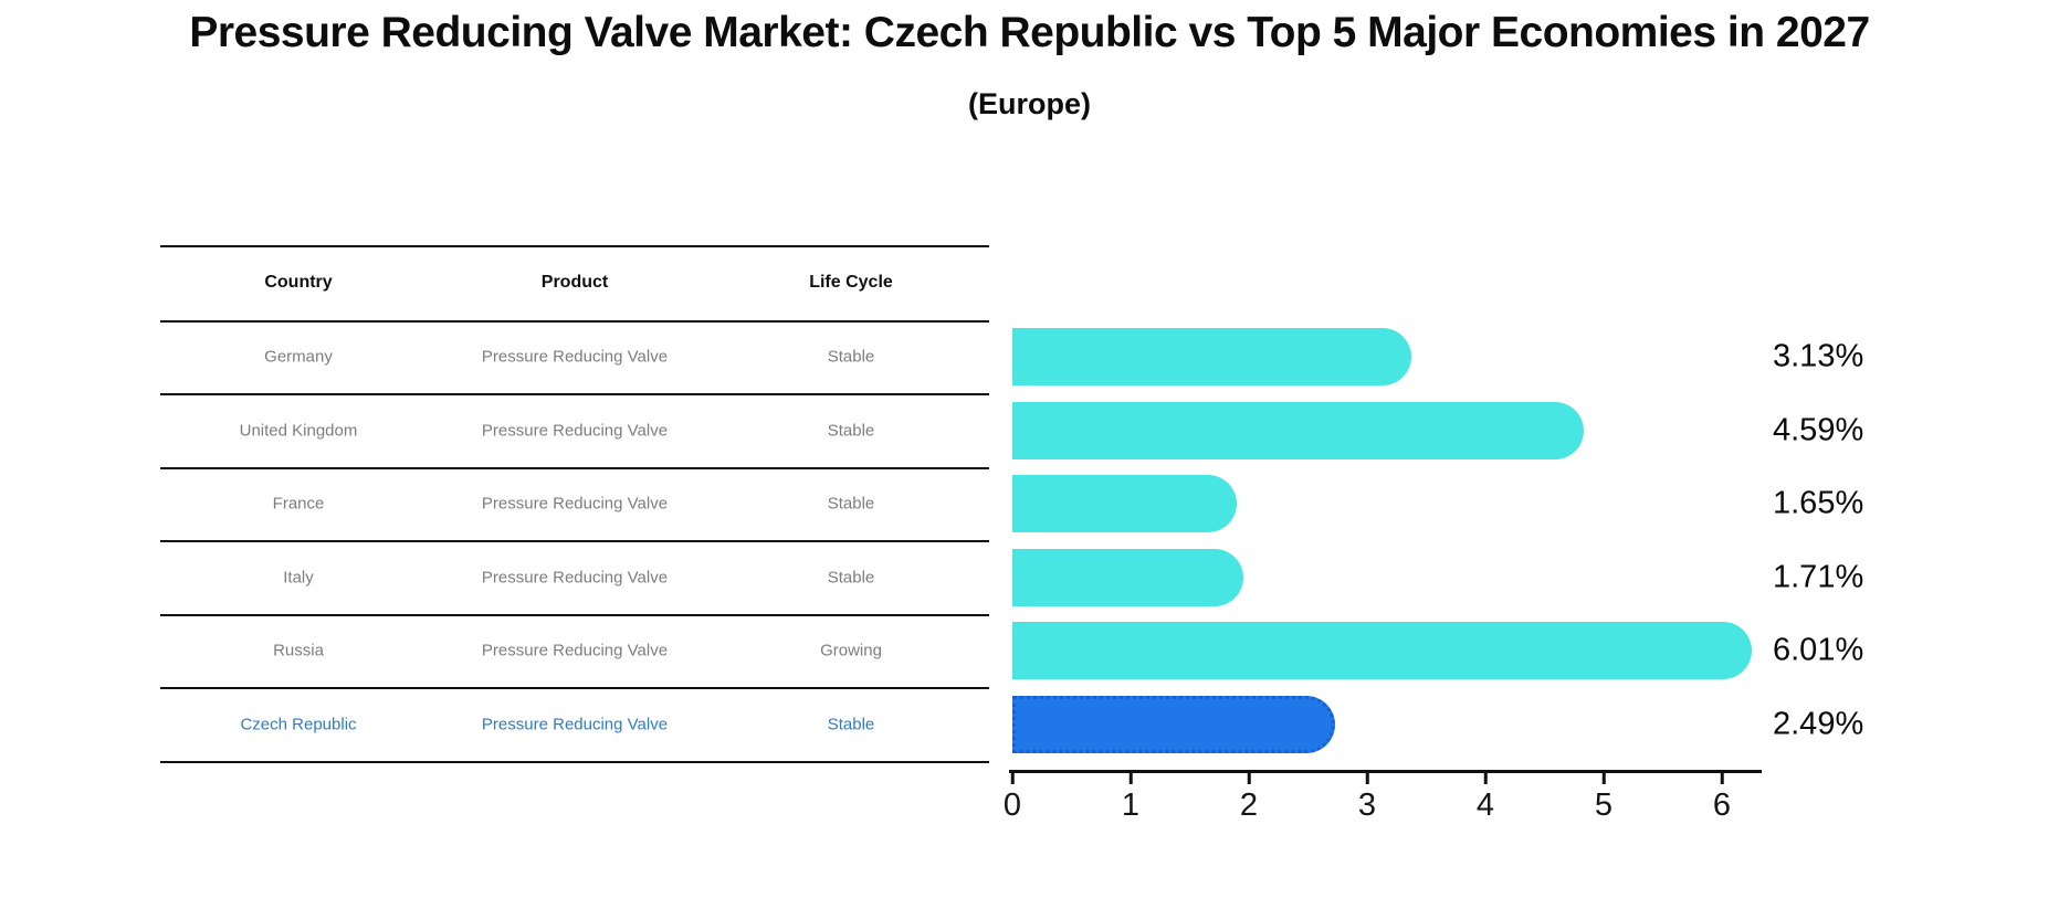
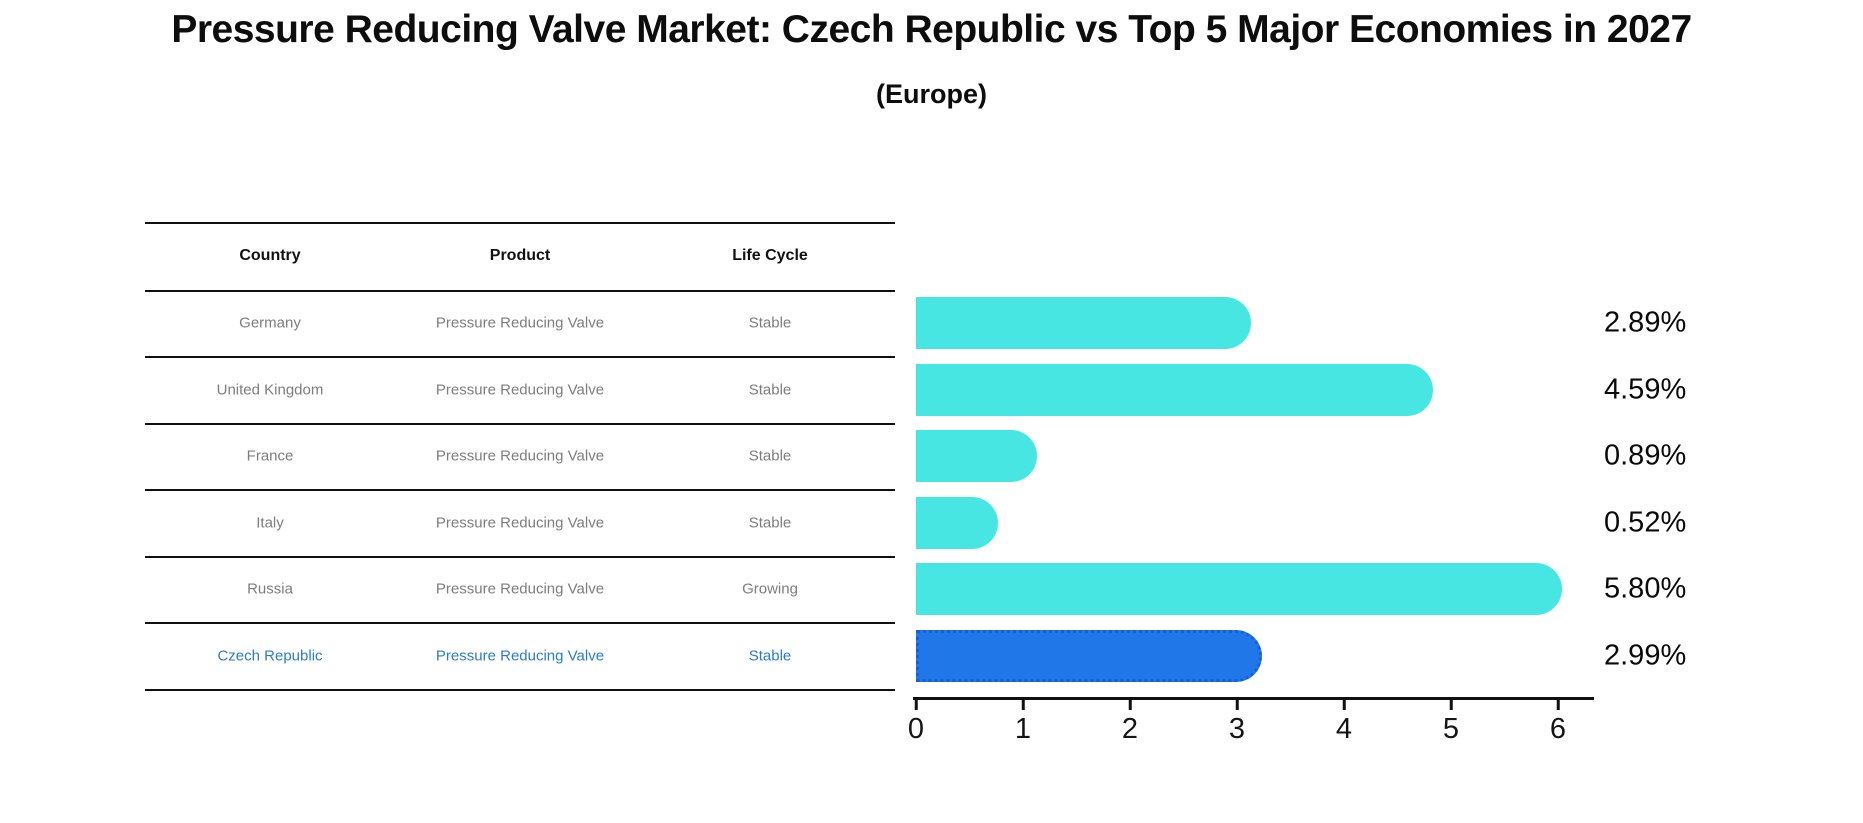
Germany: 3.13% -> 2.89%
France: 1.65% -> 0.89%
Italy: 1.71% -> 0.52%
Russia: 6.01% -> 5.80%
Czech Republic: 2.49% -> 2.99%
